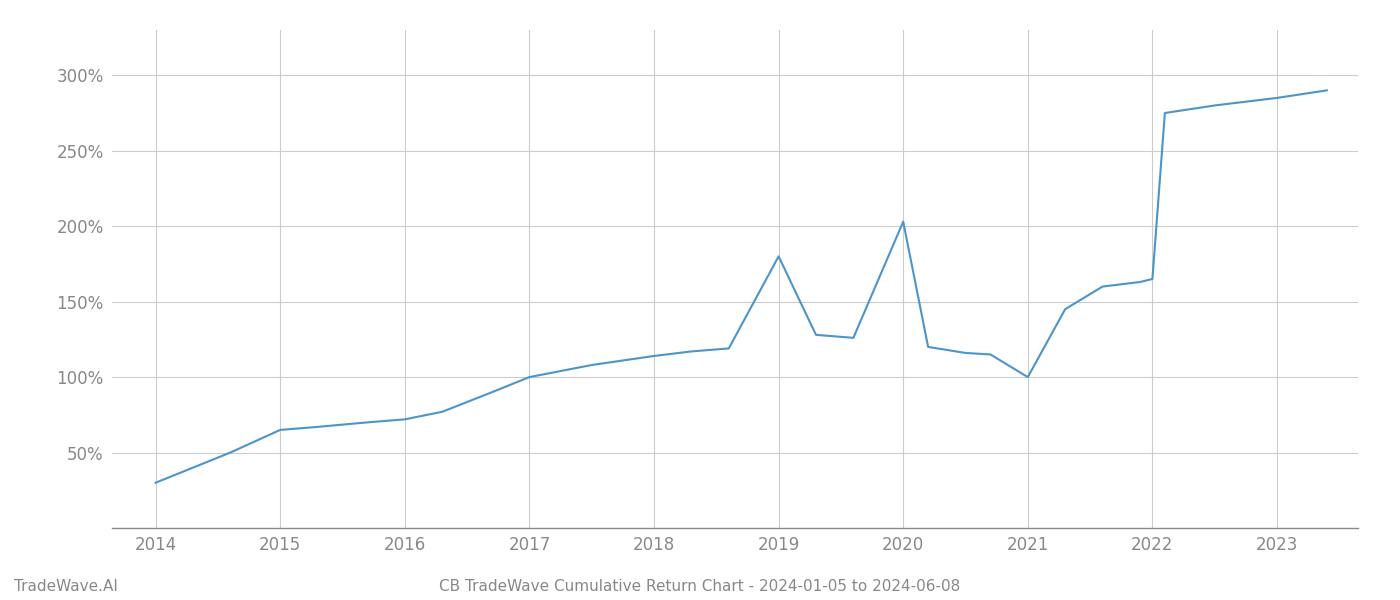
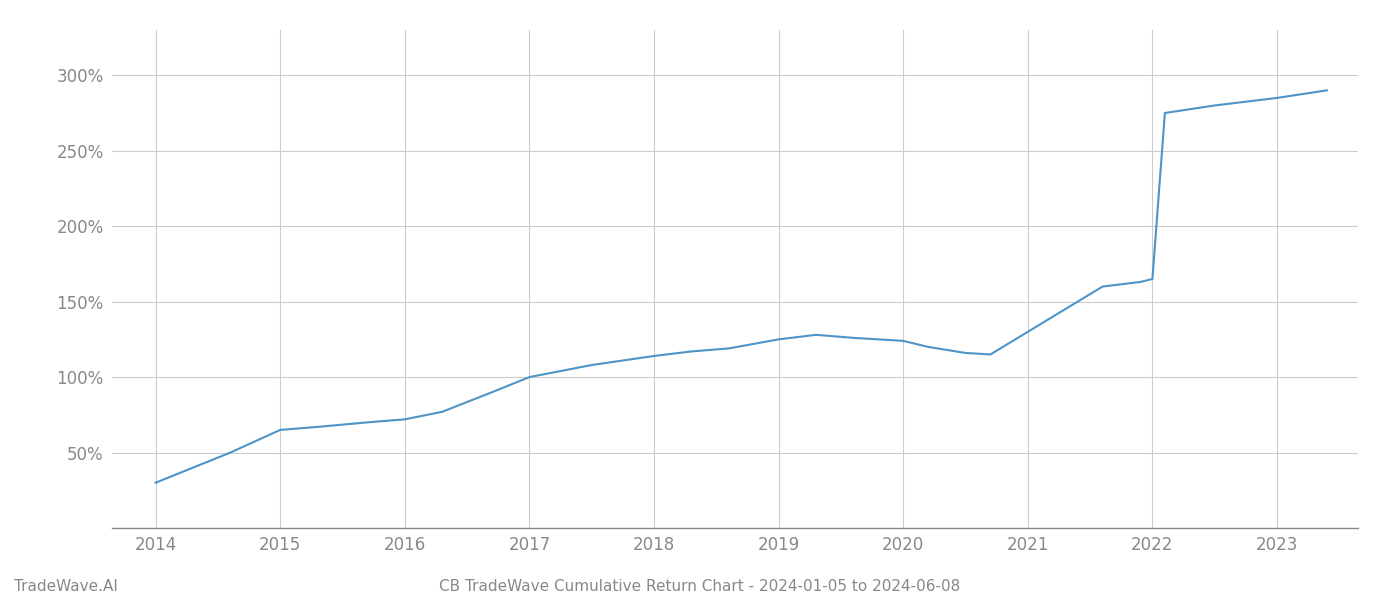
2019: 180% -> 125%
2020: 203% -> 124%
2021: 100% -> 130%
